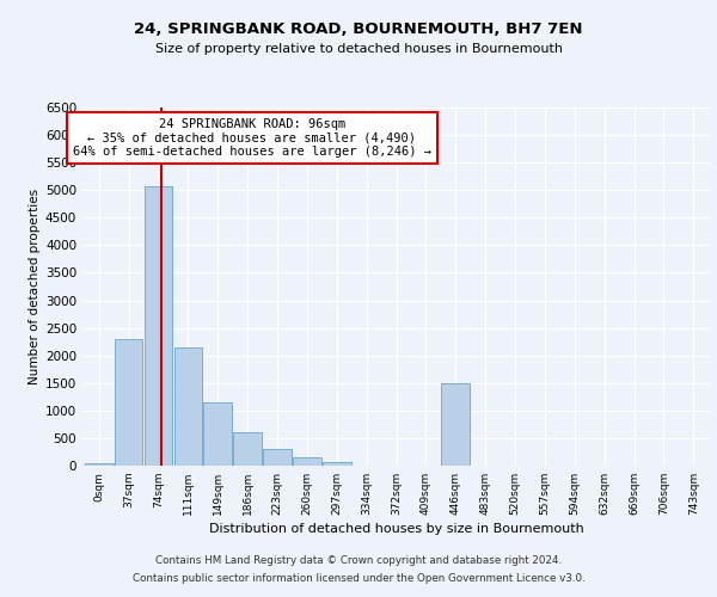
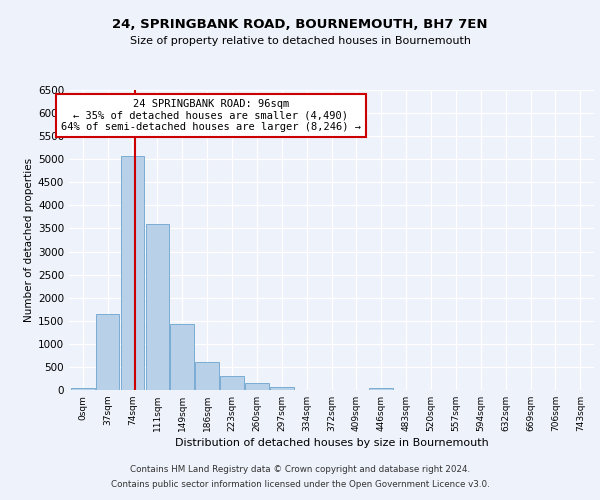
37sqm: 2300 -> 1650
111sqm: 2150 -> 3600
149sqm: 1150 -> 1420
446sqm: 1500 -> 40
